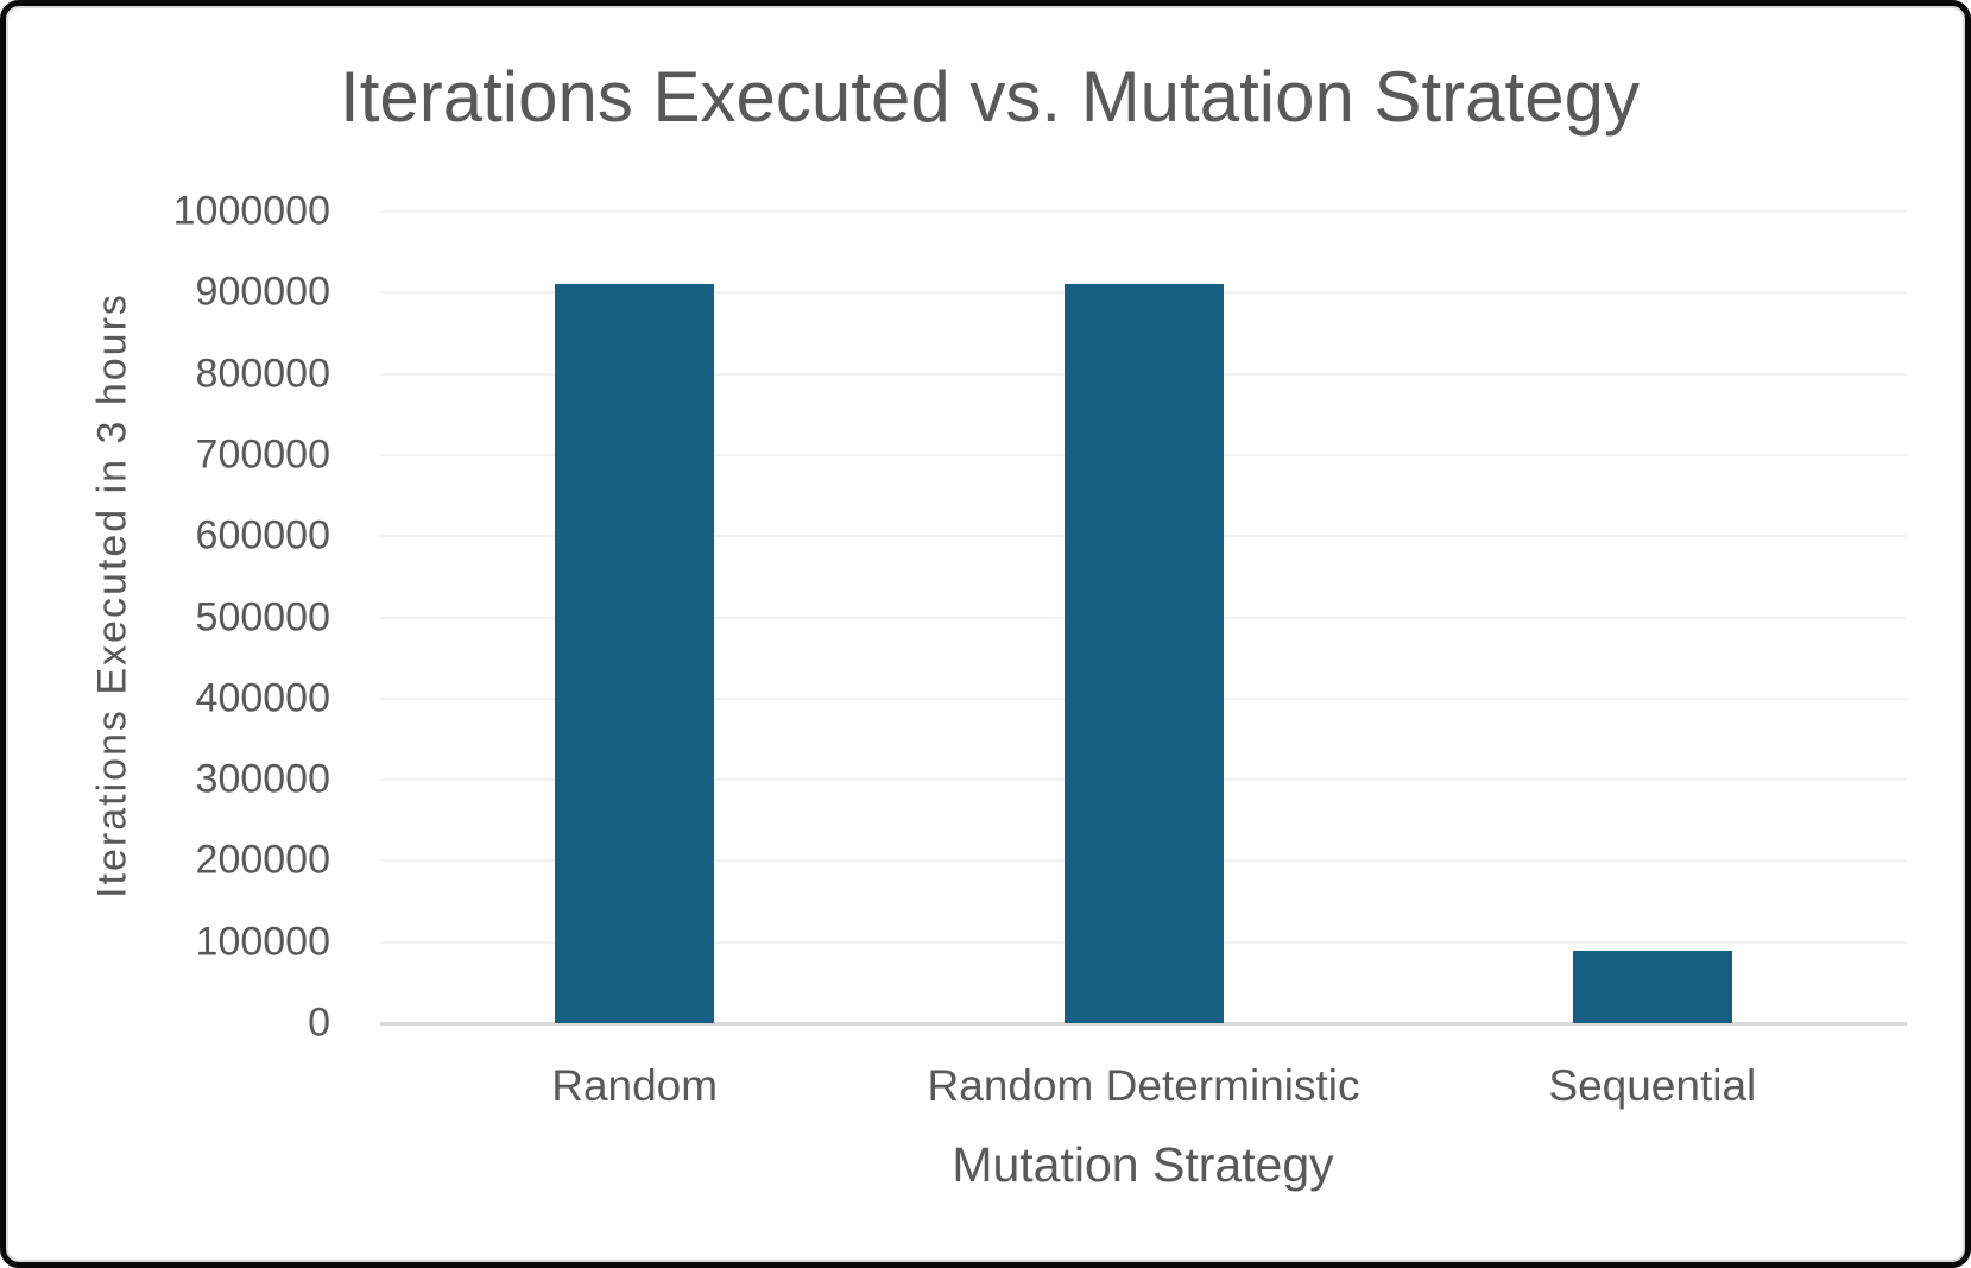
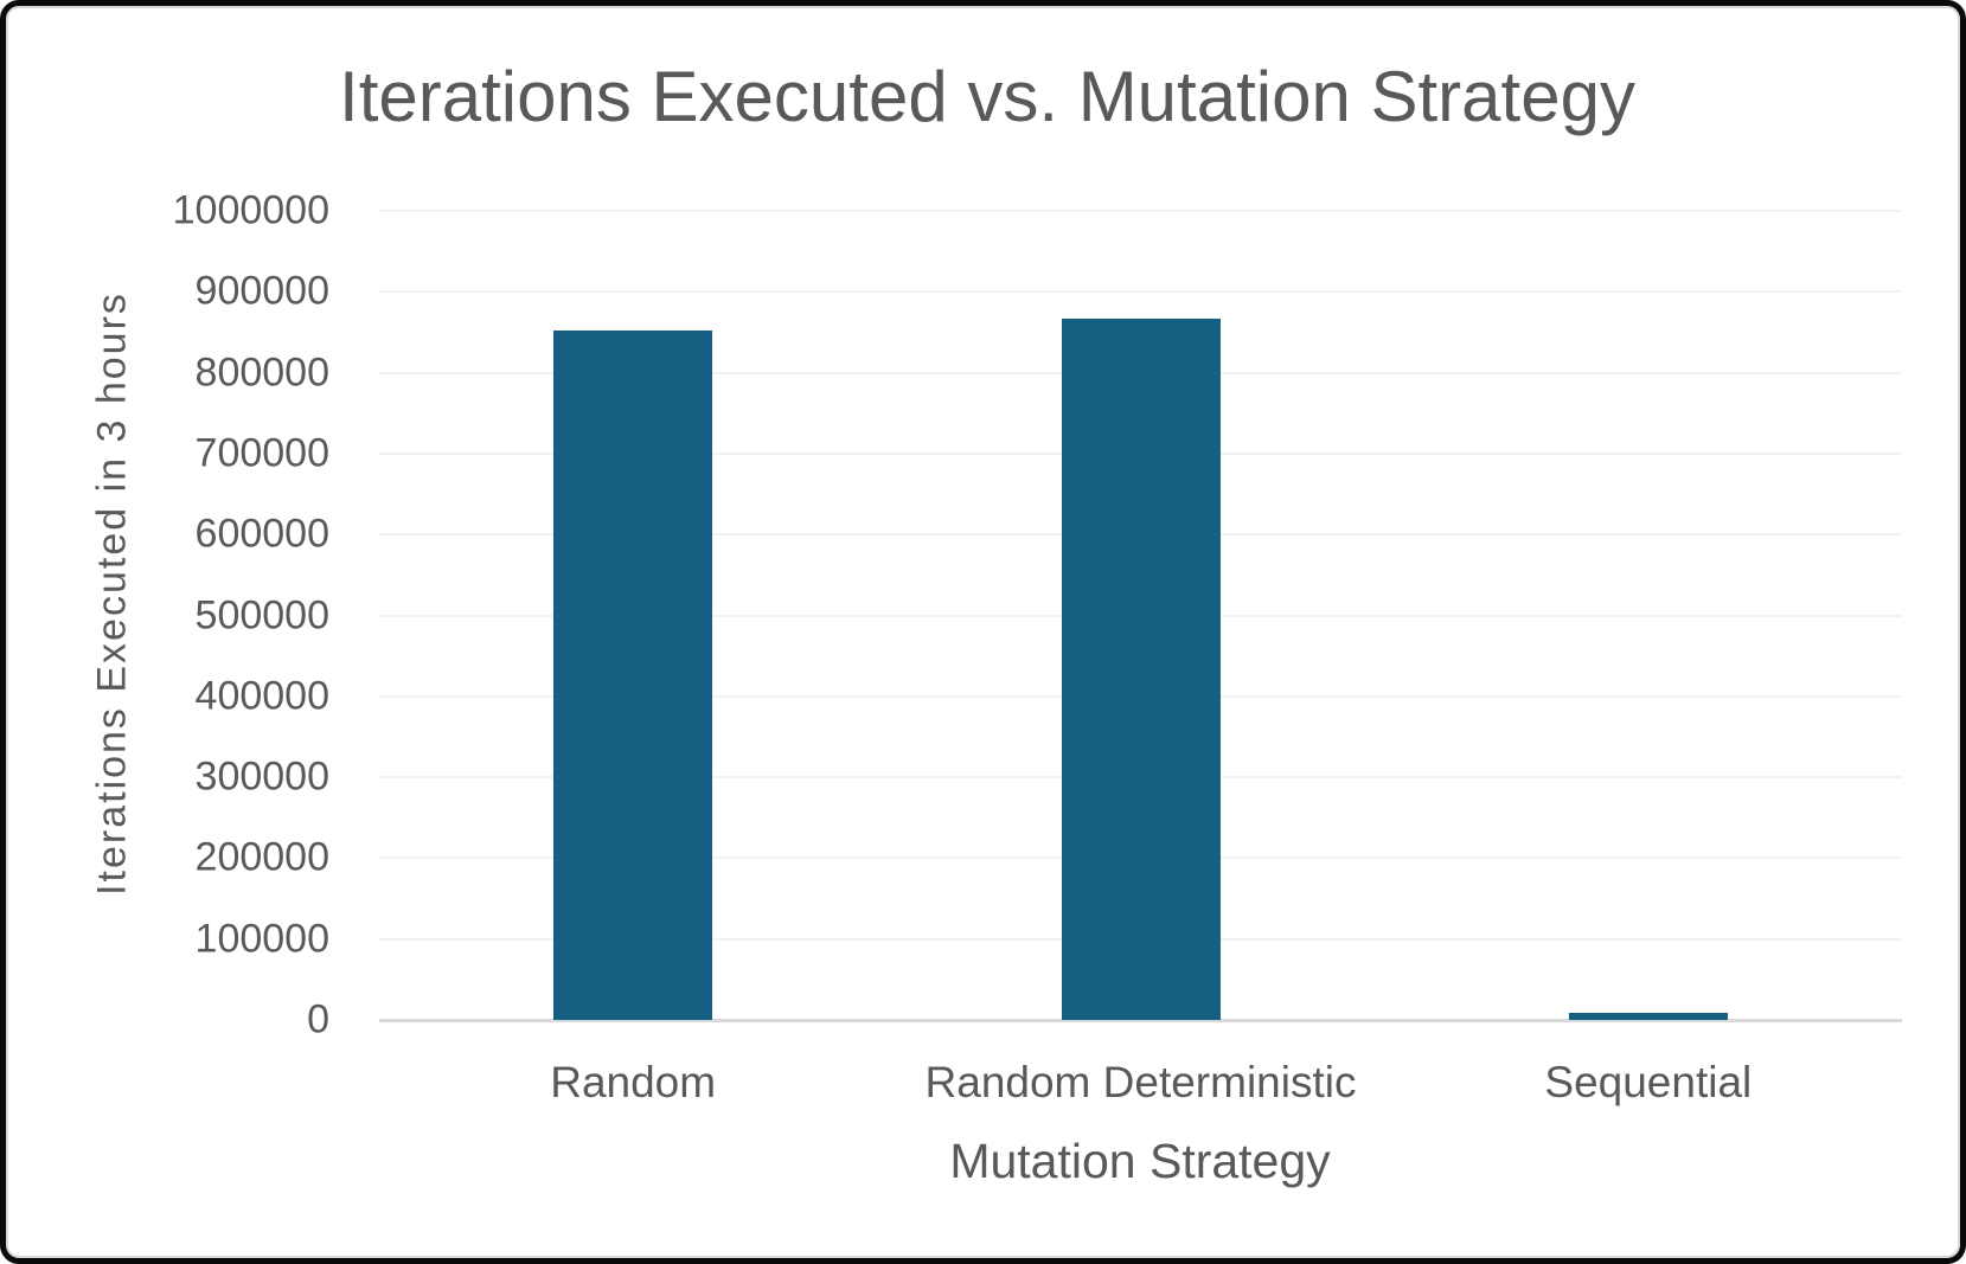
Random: 910000 -> 850000
Random Deterministic: 910000 -> 870000
Sequential: 90000 -> 10000
